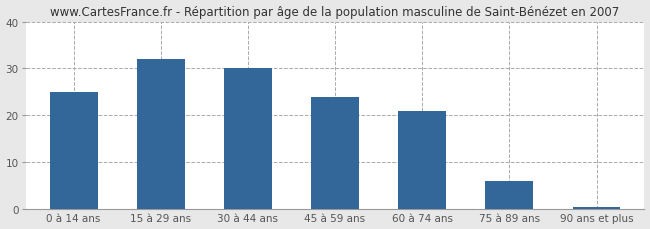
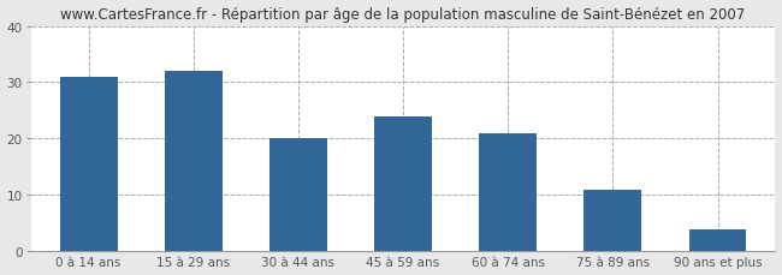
0 à 14 ans: 25.0 -> 31.0
30 à 44 ans: 30.0 -> 20.0
75 à 89 ans: 6.0 -> 11.0
90 ans et plus: 0.4 -> 4.0
